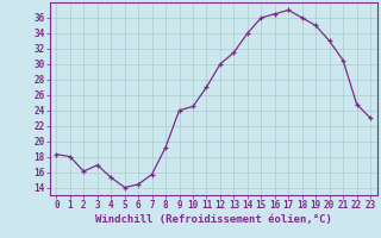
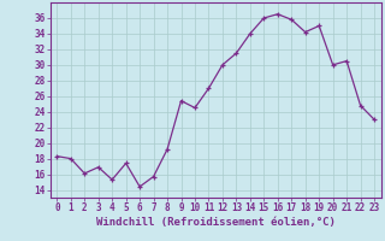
5: 14.0 -> 17.4
9: 24.0 -> 25.4
17: 37.0 -> 35.8
18: 36.0 -> 34.2
20: 33.0 -> 30.0
